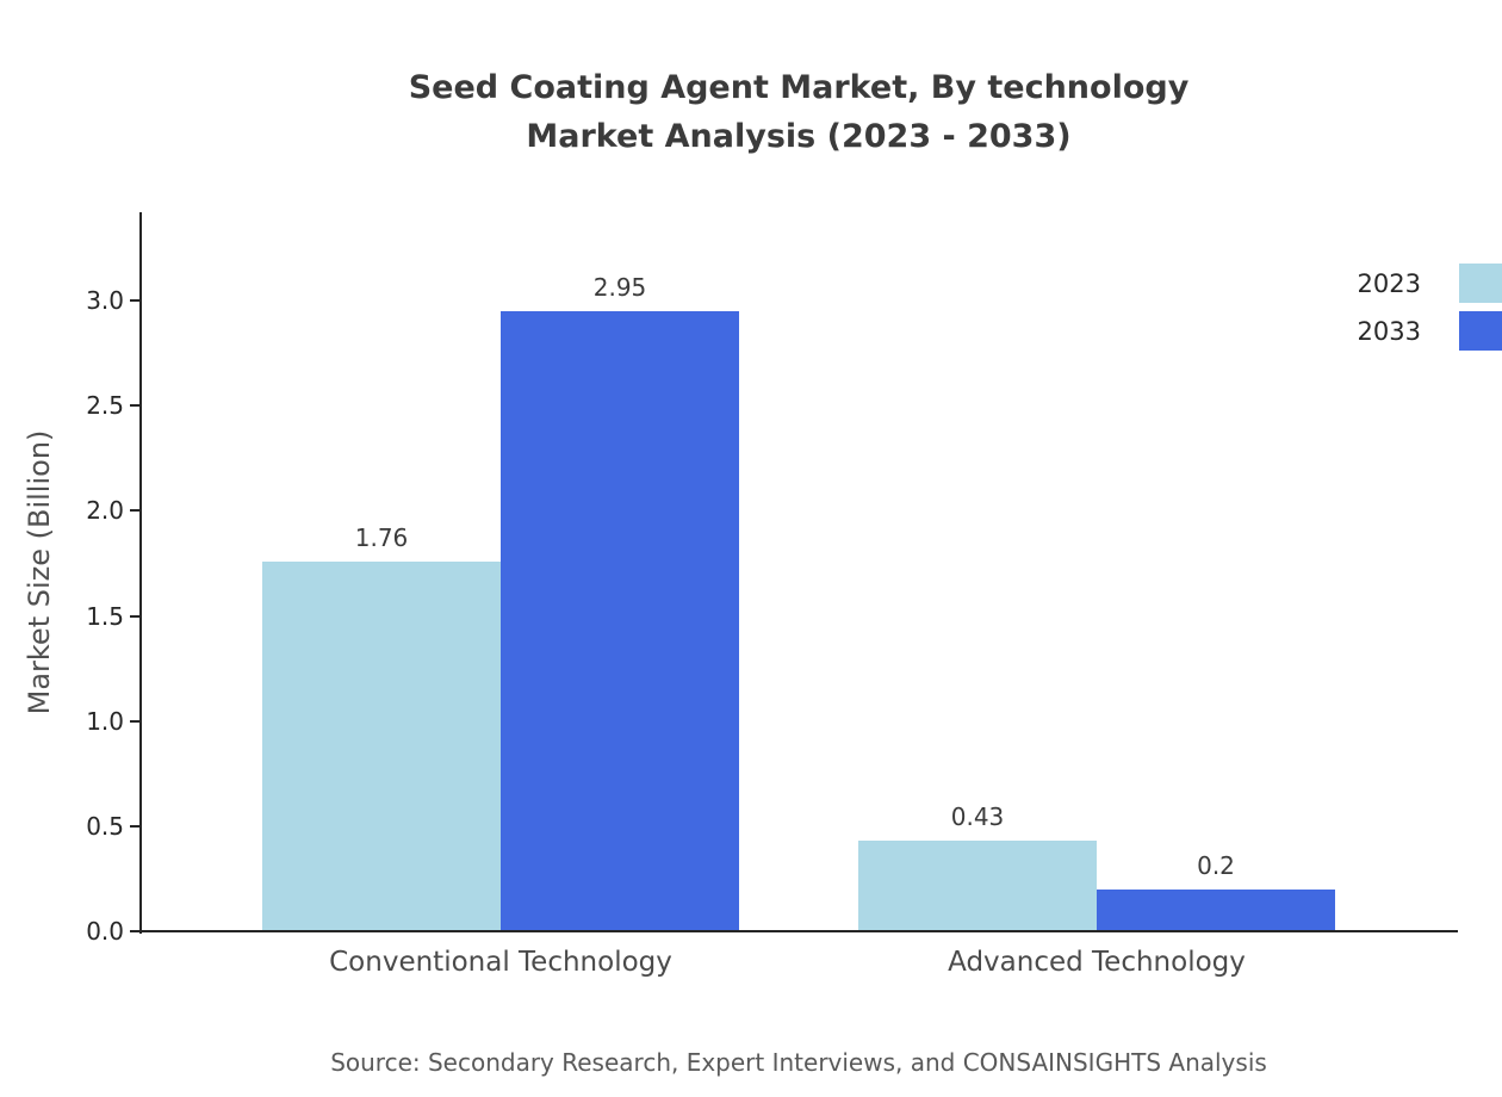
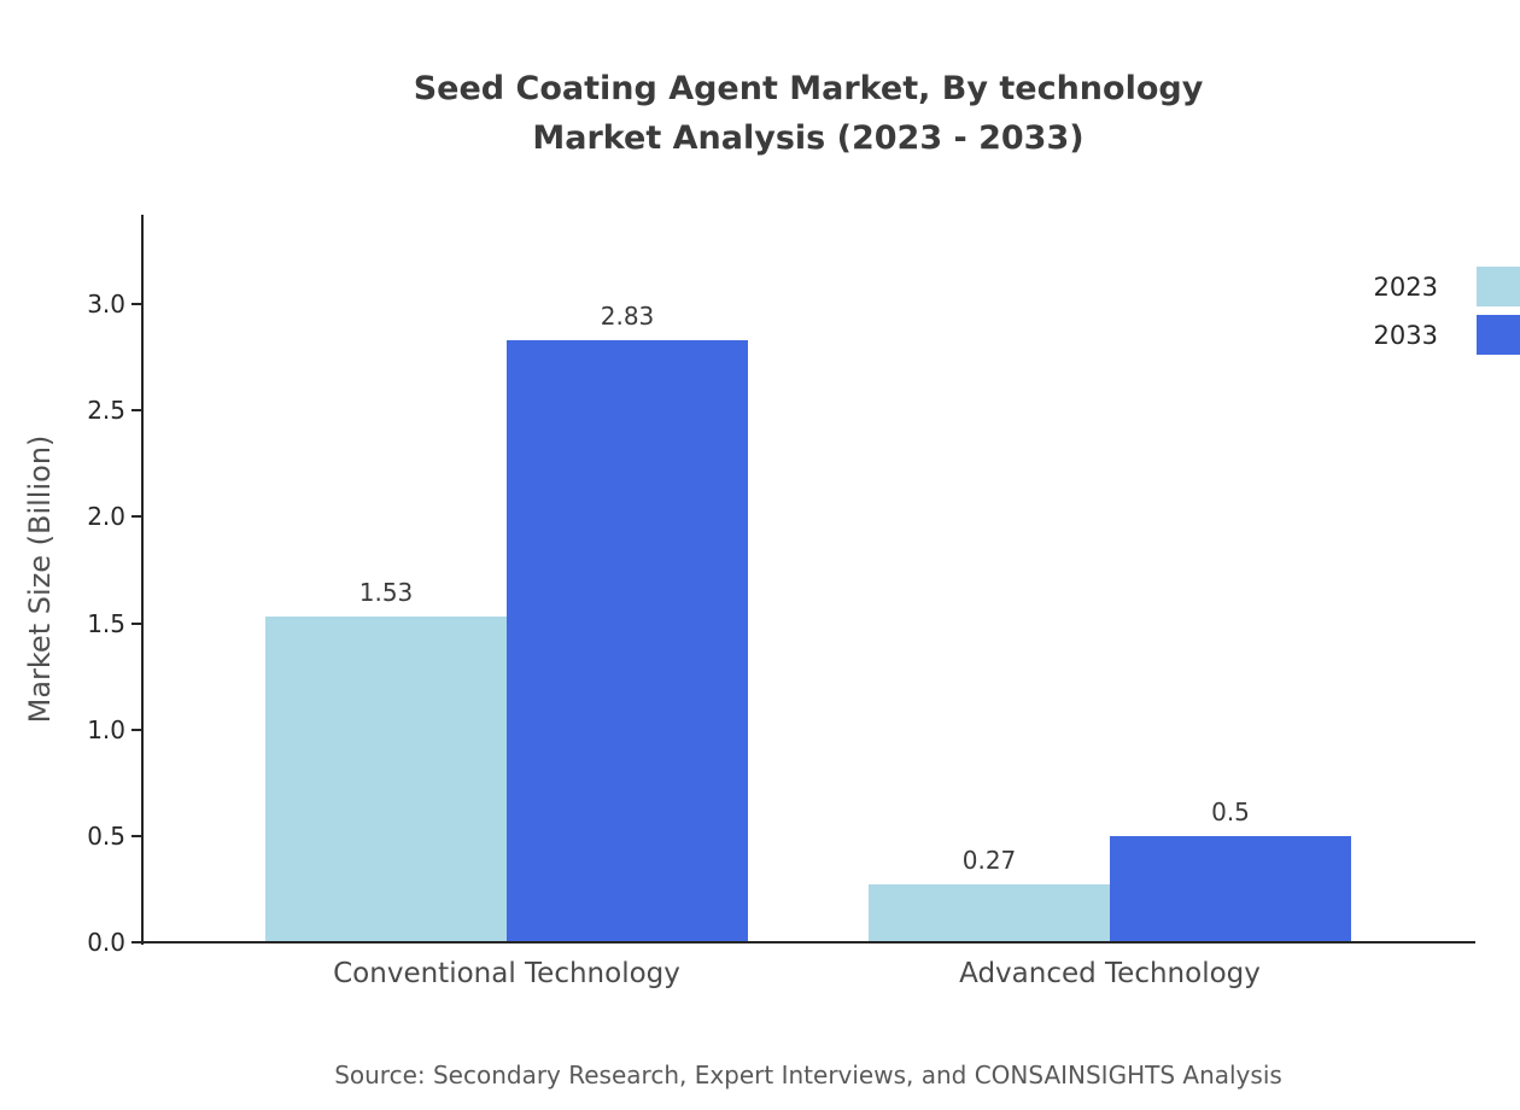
2023/Conventional Technology: 1.76 -> 1.53
2033/Conventional Technology: 2.95 -> 2.83
2023/Advanced Technology: 0.43 -> 0.27
2033/Advanced Technology: 0.2 -> 0.5
